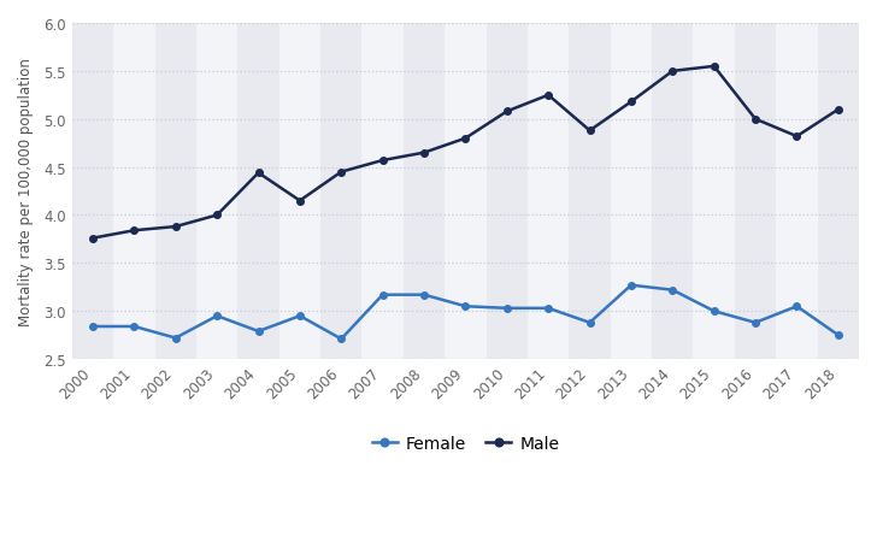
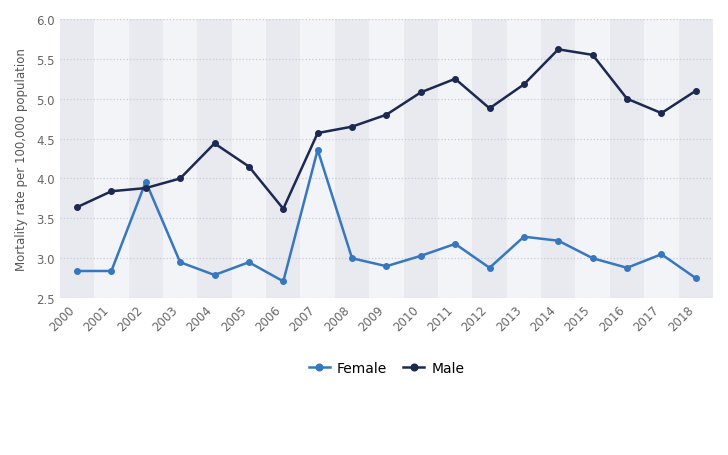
Male/2000: 3.76 -> 3.64
Female/2002: 2.72 -> 3.96
Male/2006: 4.45 -> 3.62
Female/2007: 3.17 -> 4.36
Female/2008: 3.17 -> 3.00
Female/2009: 3.05 -> 2.90
Female/2011: 3.03 -> 3.18
Male/2014: 5.50 -> 5.62
